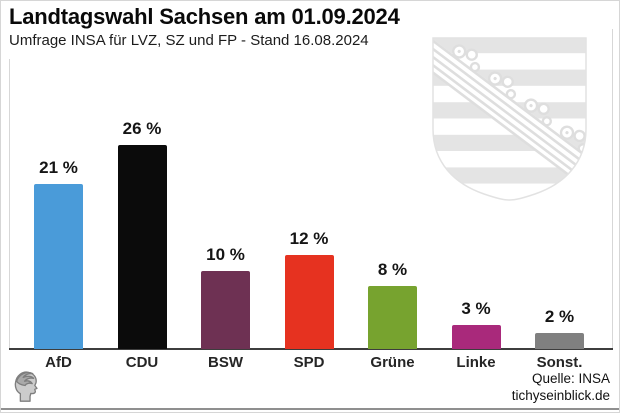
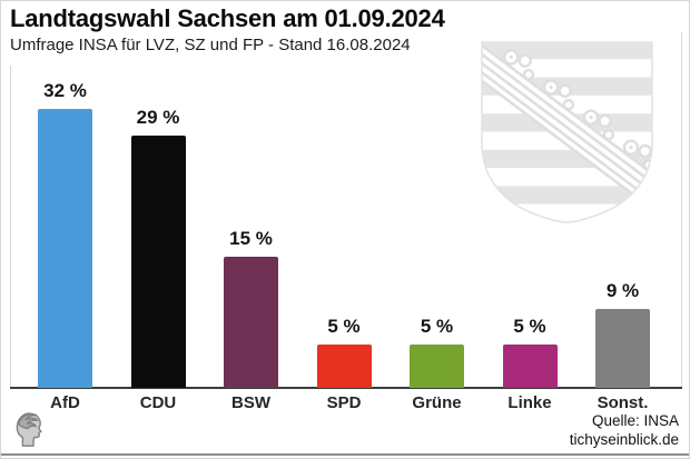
AfD: 21 -> 32
CDU: 26 -> 29
BSW: 10 -> 15
SPD: 12 -> 5
Grüne: 8 -> 5
Linke: 3 -> 5
Sonst.: 2 -> 9
